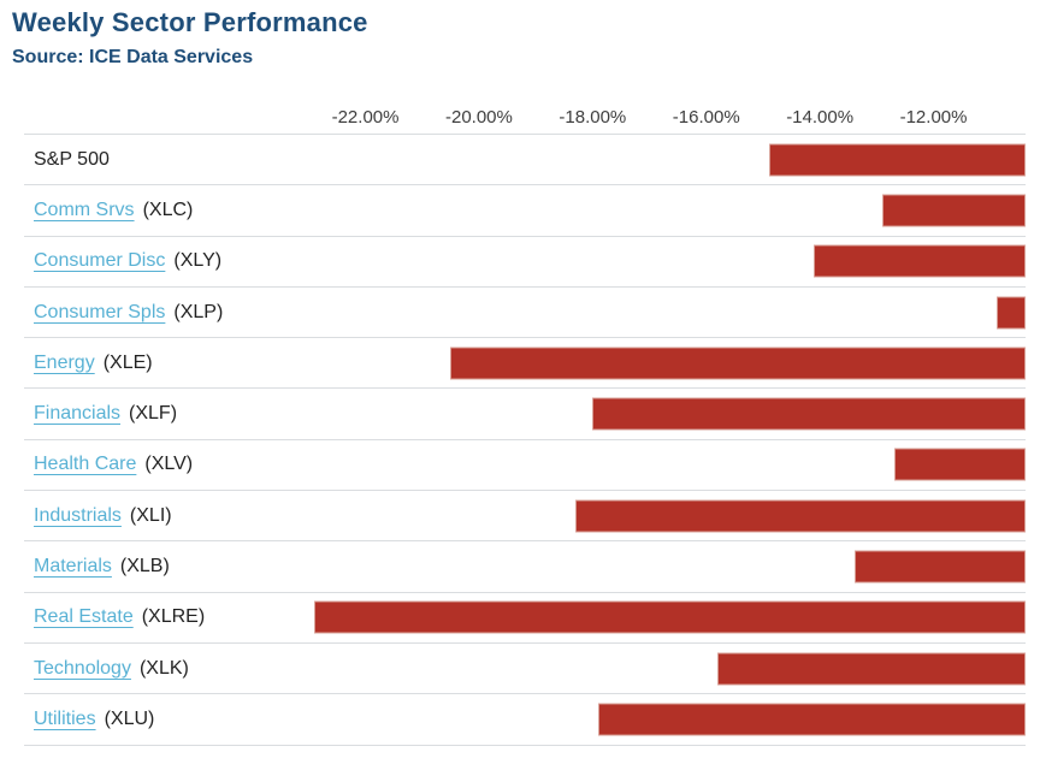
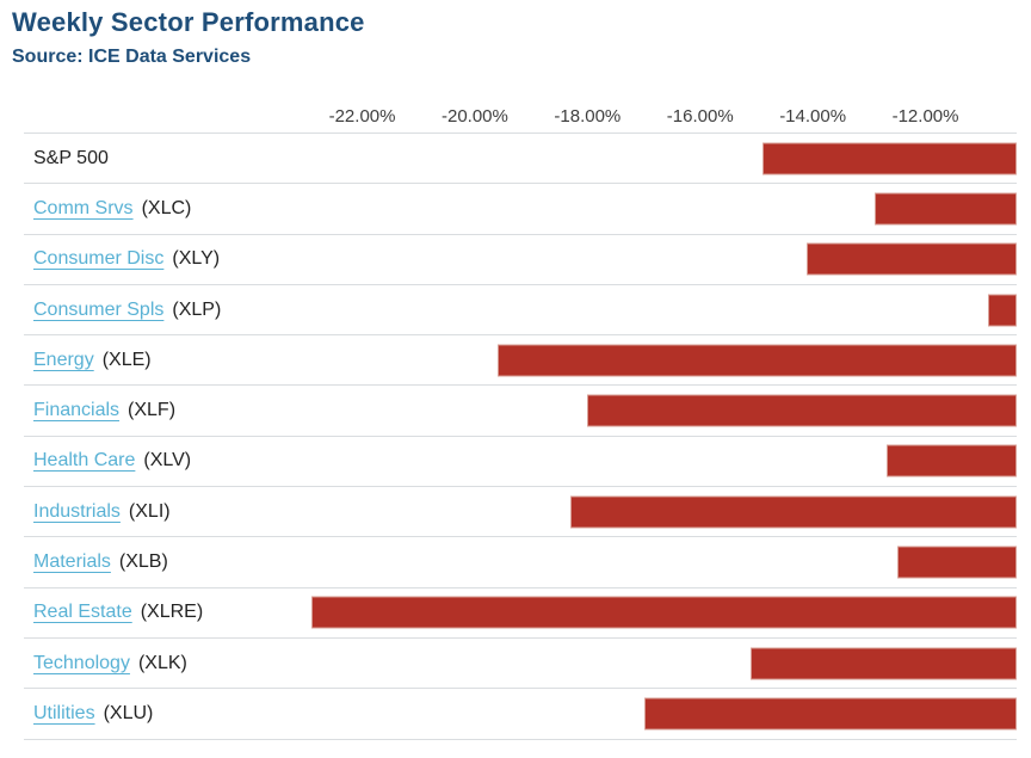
Energy: -20.5% -> -19.6%
Materials: -13.4% -> -12.5%
Technology: -15.8% -> -15.1%
Utilities: -17.9% -> -17.0%
